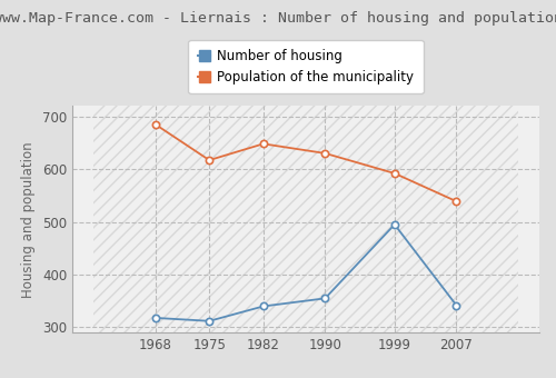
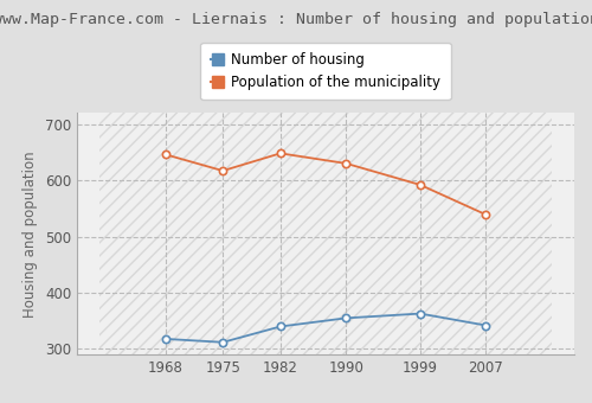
Population of the municipality/1968: 685 -> 646
Number of housing/1999: 495 -> 363
